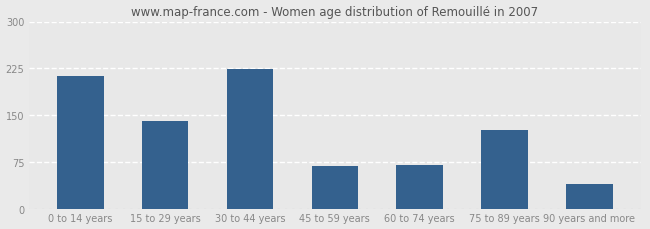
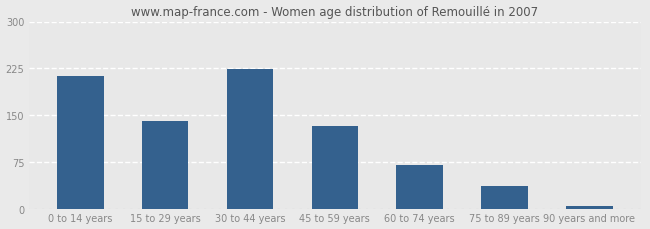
45 to 59 years: 68 -> 133
75 to 89 years: 126 -> 37
90 years and more: 40 -> 4
